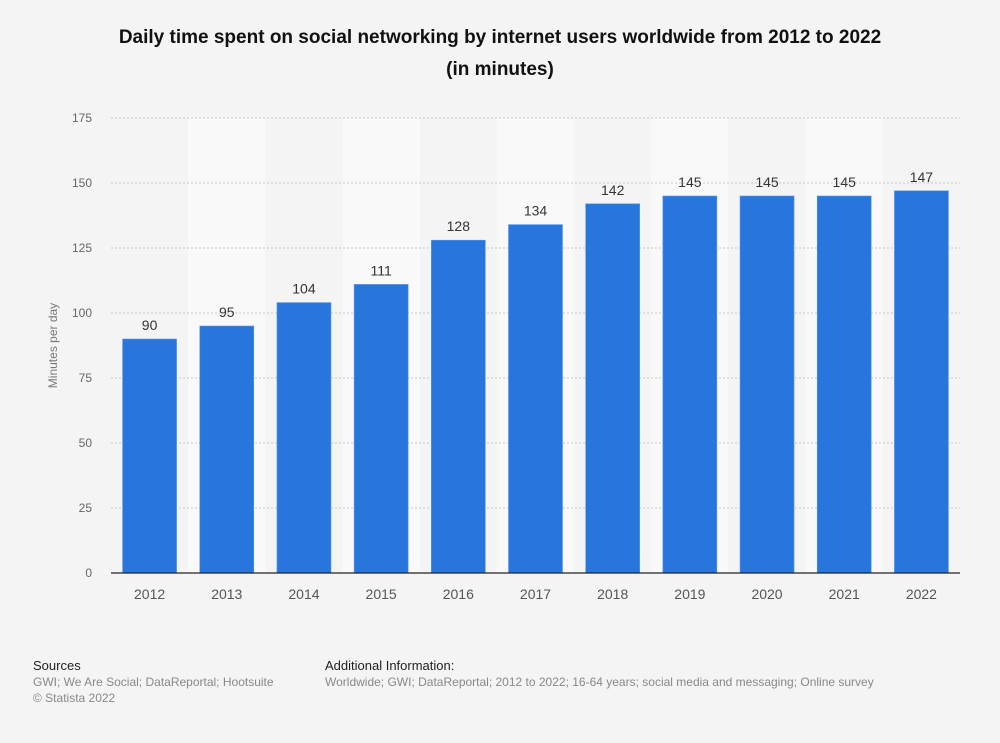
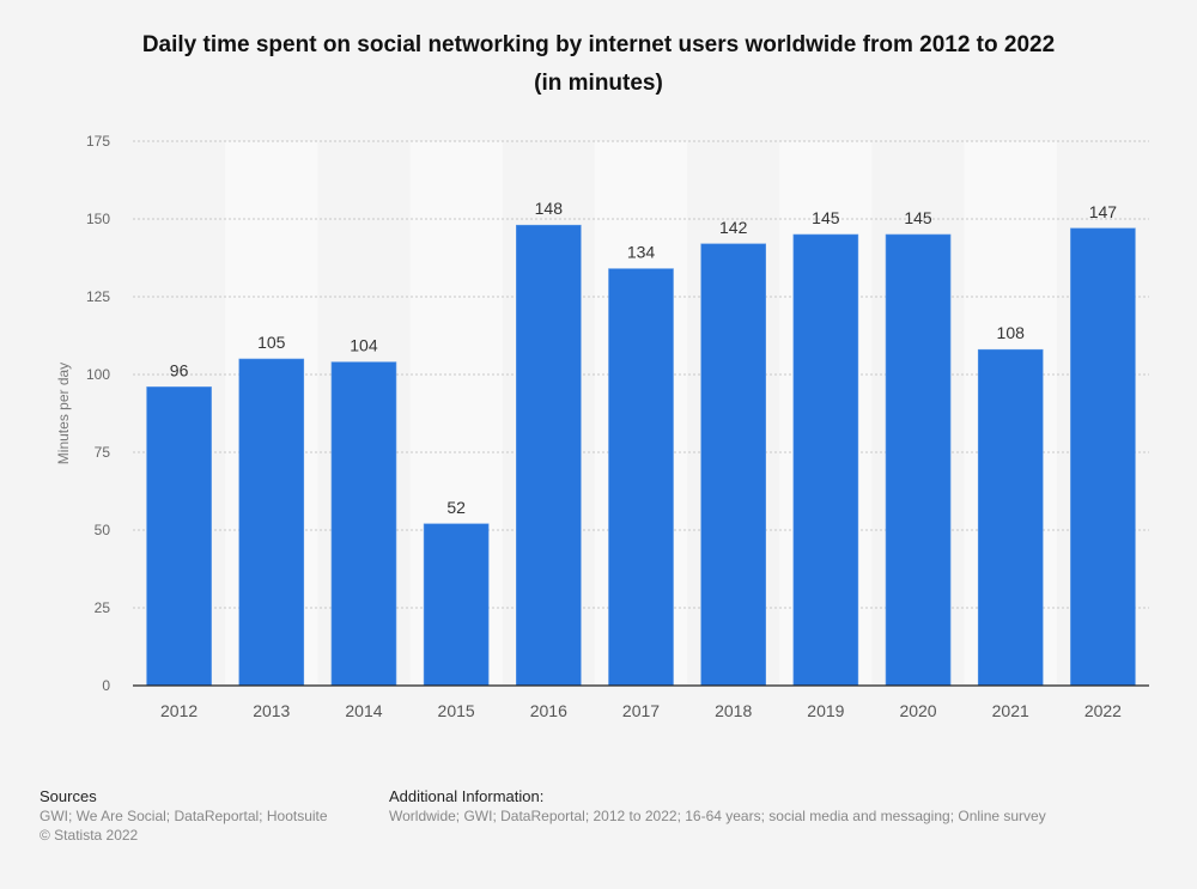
2012: 90 -> 96
2013: 95 -> 105
2015: 111 -> 52
2016: 128 -> 148
2021: 145 -> 108
